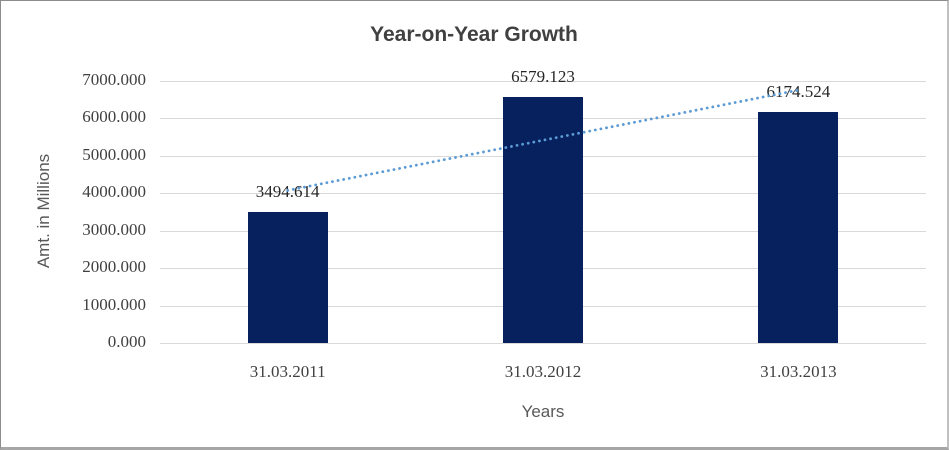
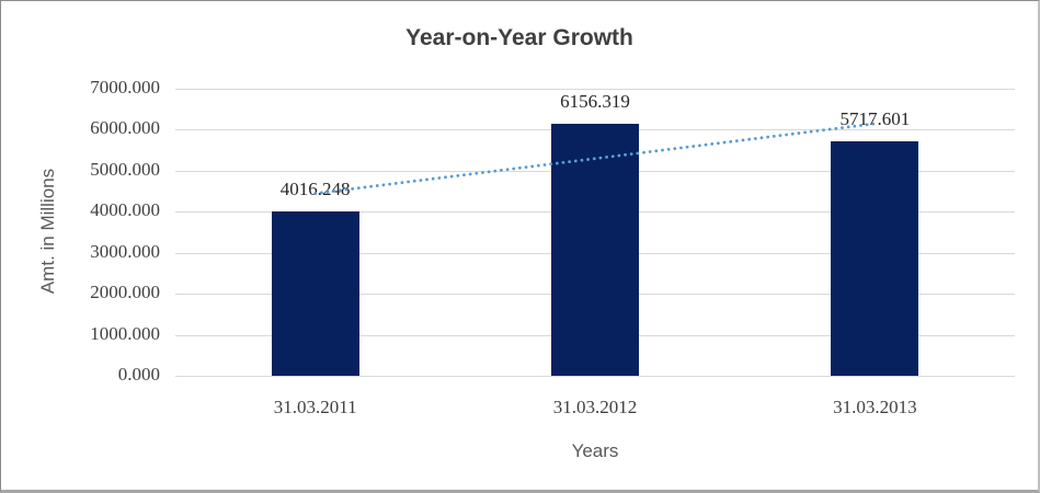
31.03.2011: 3494.614 -> 4016.248
31.03.2012: 6579.123 -> 6156.319
31.03.2013: 6174.524 -> 5717.601
